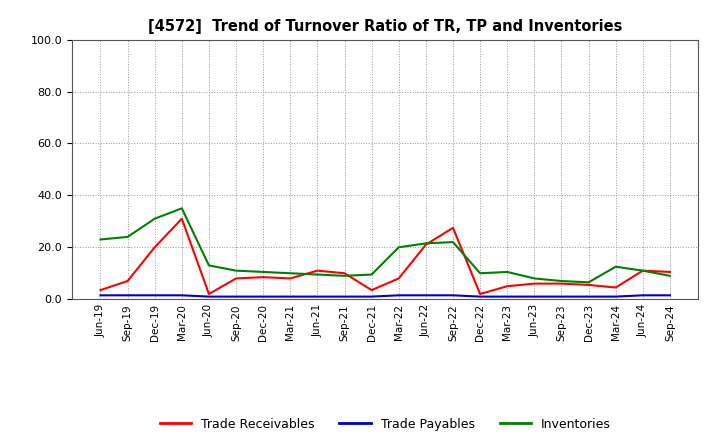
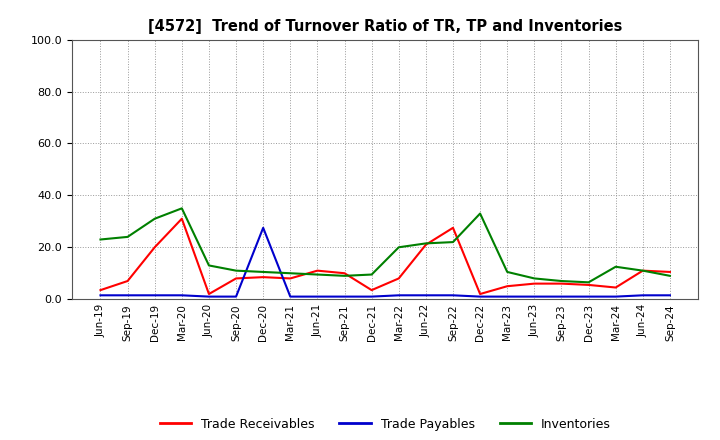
Trade Payables/Dec-20: 1.0 -> 27.5
Inventories/Dec-22: 10.0 -> 33.0
